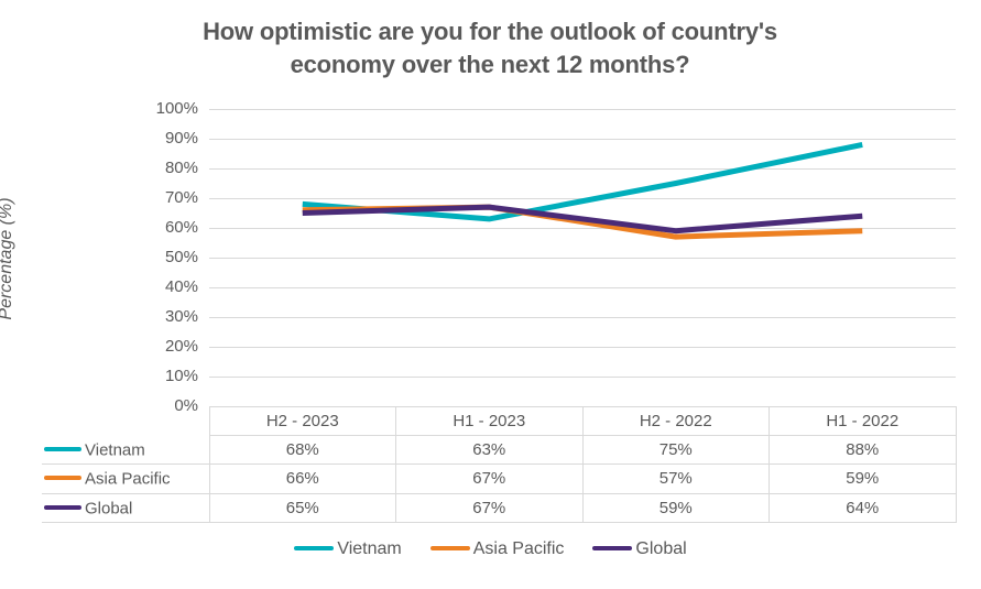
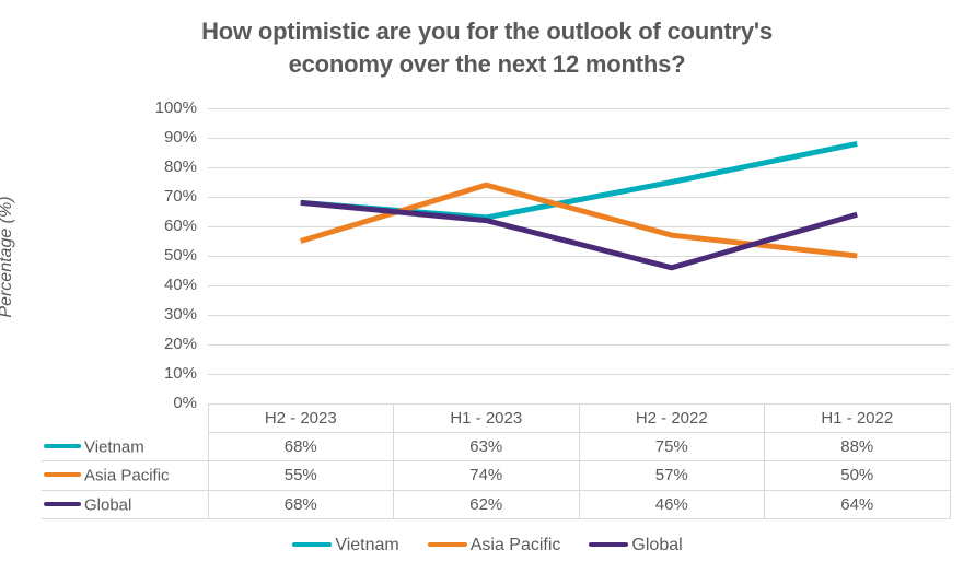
Asia Pacific/H2 - 2023: 66% -> 55%
Global/H2 - 2023: 65% -> 68%
Asia Pacific/H1 - 2023: 67% -> 74%
Global/H1 - 2023: 67% -> 62%
Global/H2 - 2022: 59% -> 46%
Asia Pacific/H1 - 2022: 59% -> 50%
